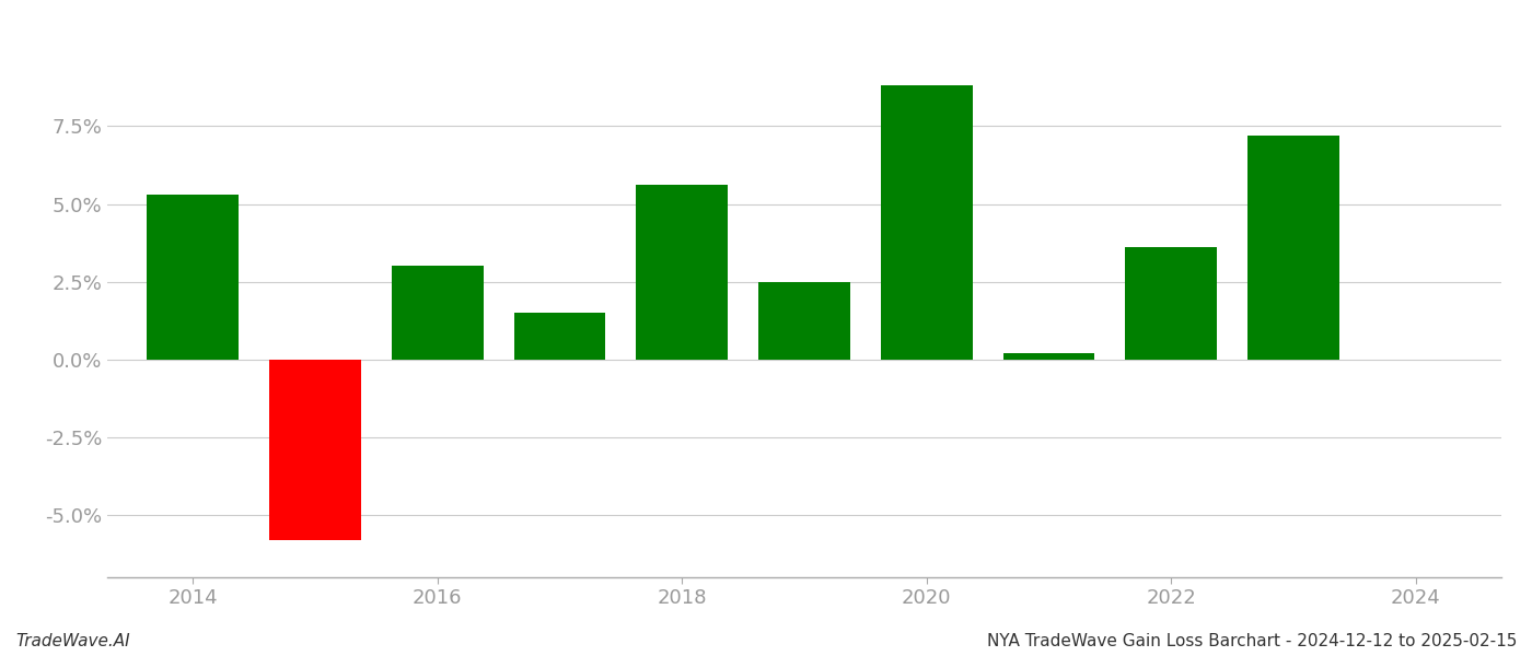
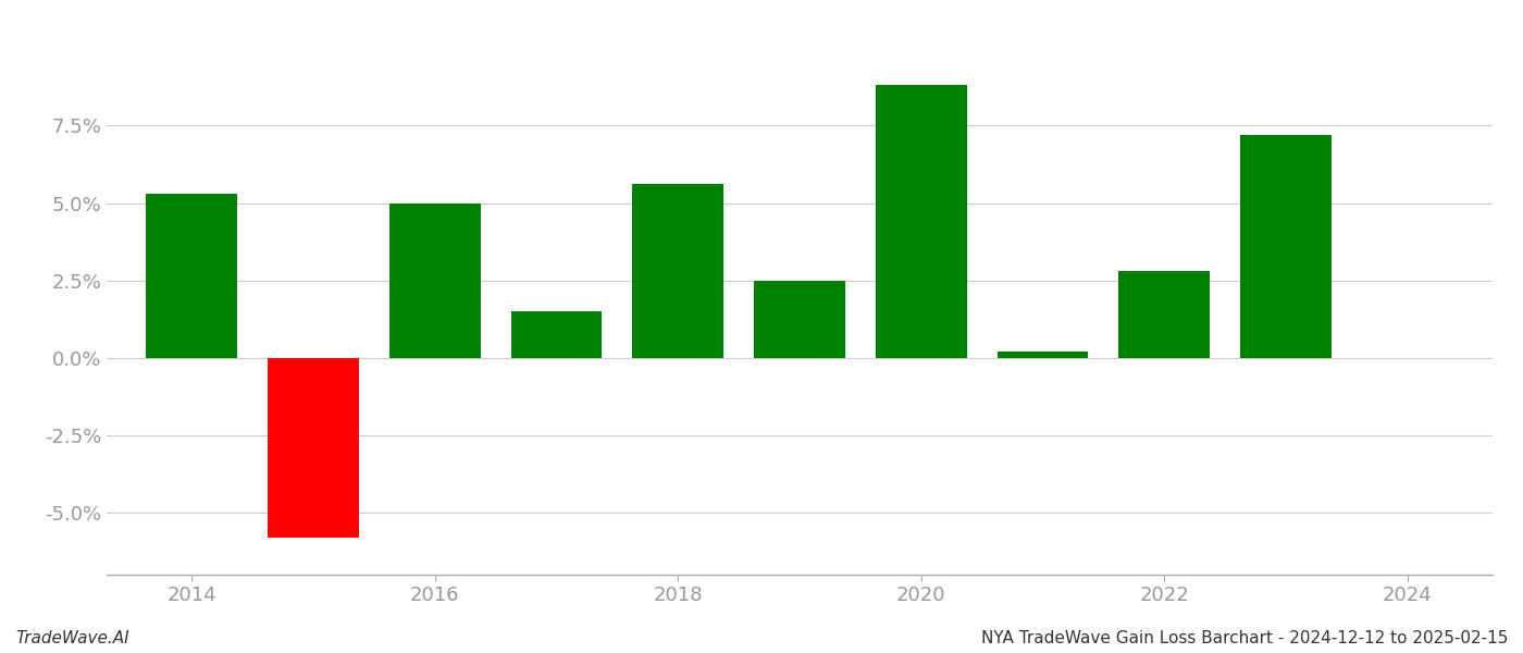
2016: 3.0% -> 5.0%
2022: 3.6% -> 2.8%
